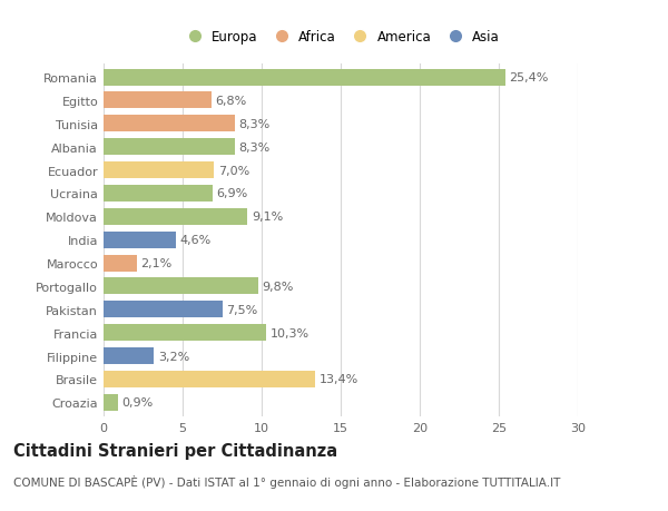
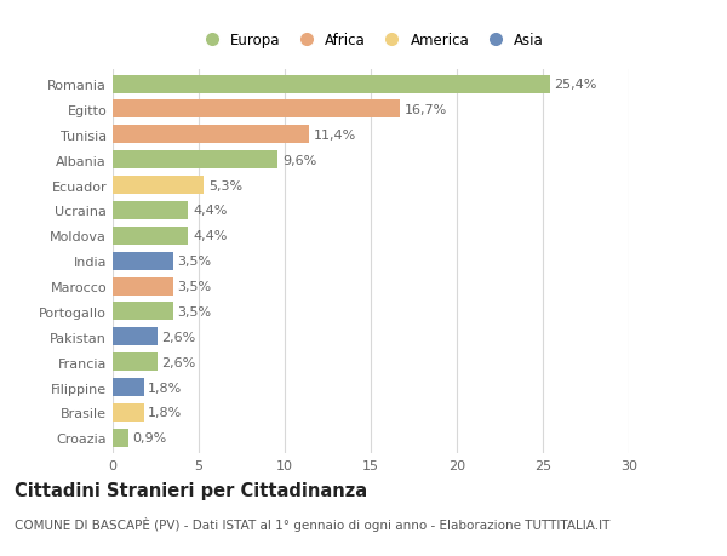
Egitto: 6,8% -> 16,7%
Tunisia: 8,3% -> 11,4%
Albania: 8,3% -> 9,6%
Ecuador: 7,0% -> 5,3%
Ucraina: 6,9% -> 4,4%
Moldova: 9,1% -> 4,4%
India: 4,6% -> 3,5%
Marocco: 2,1% -> 3,5%
Portogallo: 9,8% -> 3,5%
Pakistan: 7,5% -> 2,6%
Francia: 10,3% -> 2,6%
Filippine: 3,2% -> 1,8%
Brasile: 13,4% -> 1,8%
